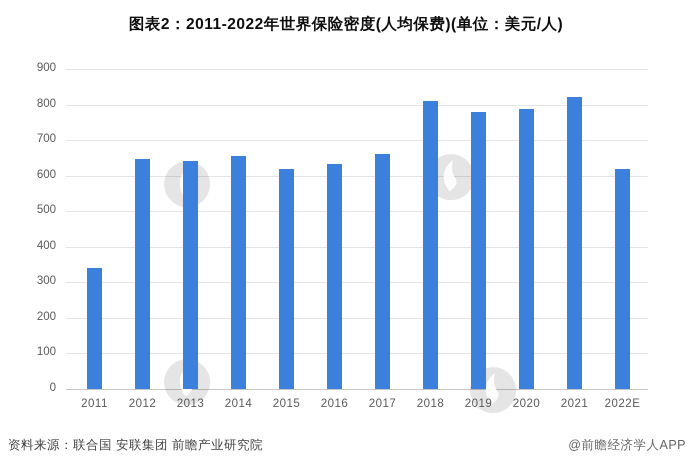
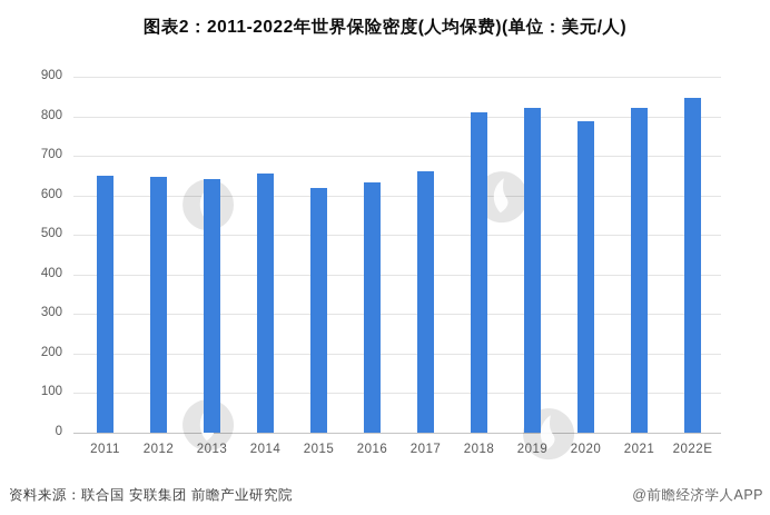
2011: 340 -> 650
2019: 780 -> 820
2022E: 620 -> 850
